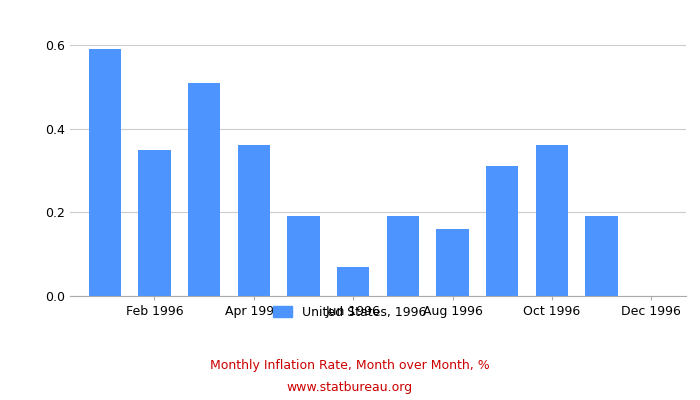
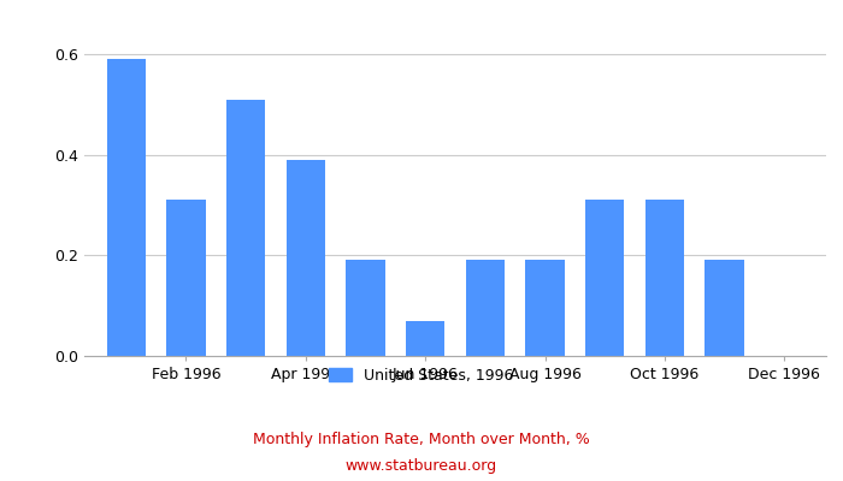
Feb 1996: 0.35 -> 0.31
Apr 1996: 0.36 -> 0.39
Aug 1996: 0.16 -> 0.19
Oct 1996: 0.36 -> 0.31
